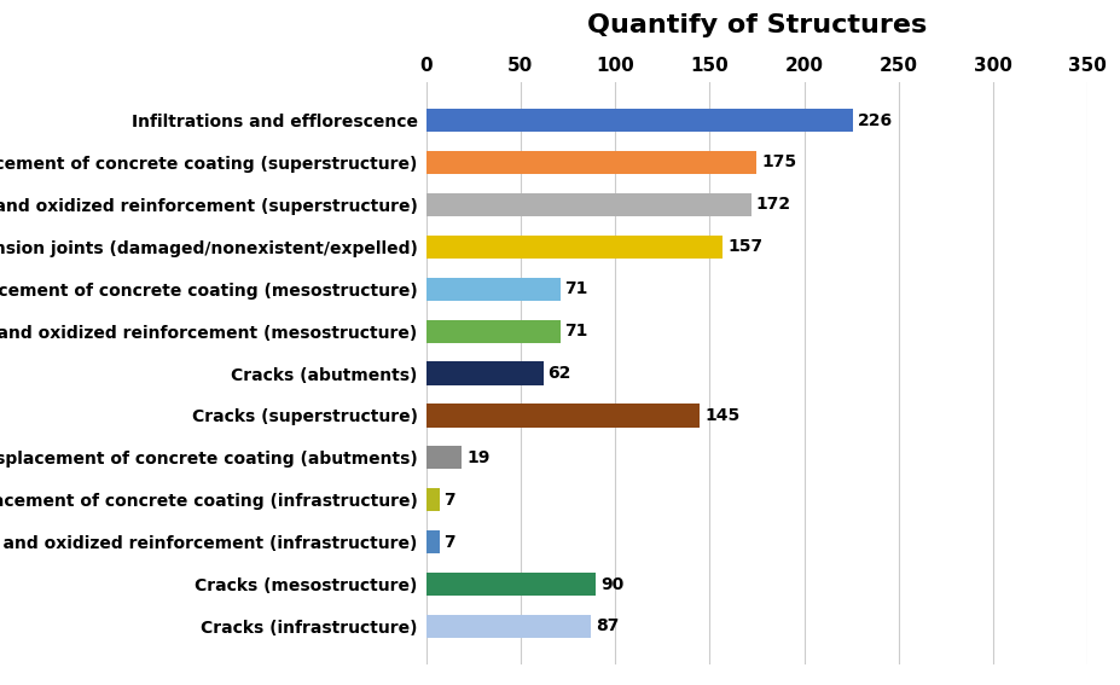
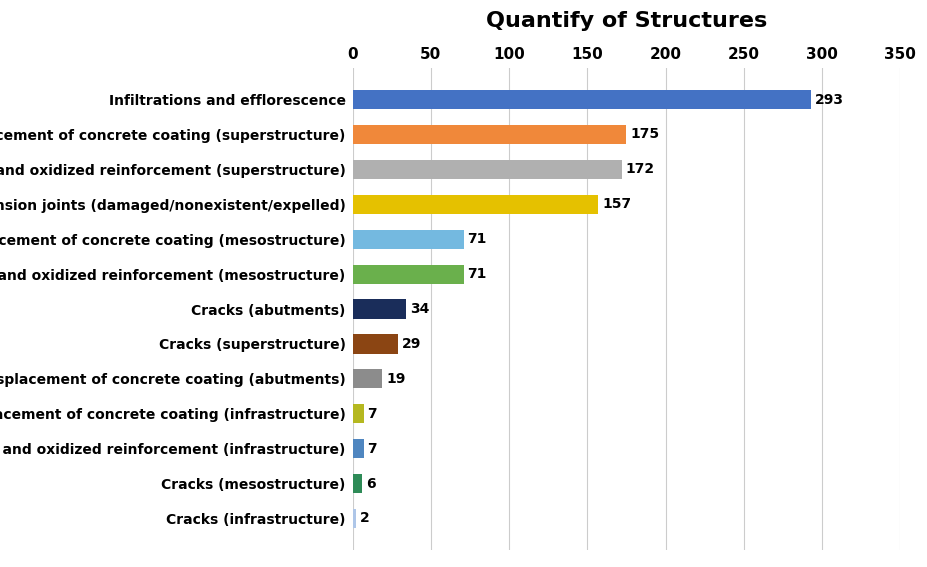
Infiltrations and efflorescence: 226 -> 293
Cracks (abutments): 62 -> 34
Cracks (superstructure): 145 -> 29
Cracks (mesostructure): 90 -> 6
Cracks (infrastructure): 87 -> 2
